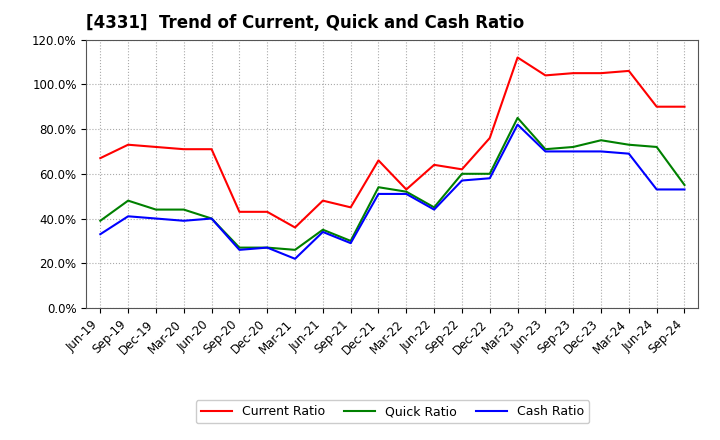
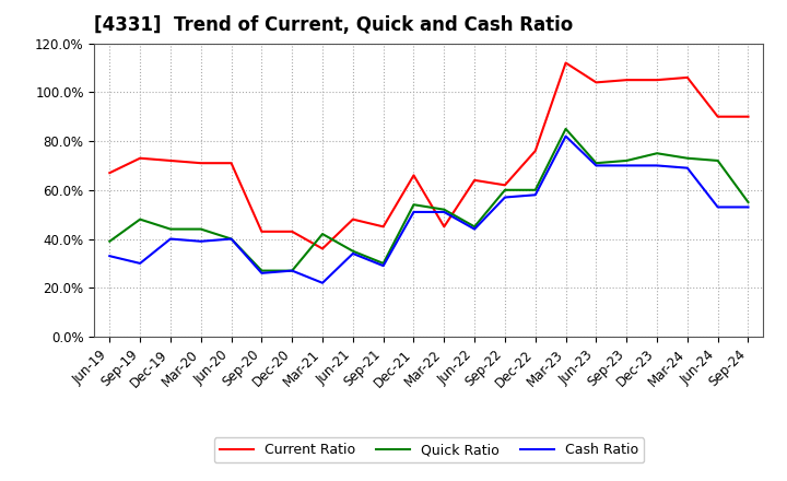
Cash Ratio/Sep-19: 41% -> 30%
Quick Ratio/Mar-21: 26% -> 42%
Current Ratio/Mar-22: 53% -> 45%
